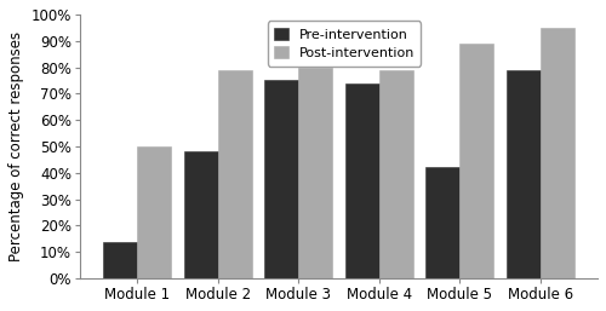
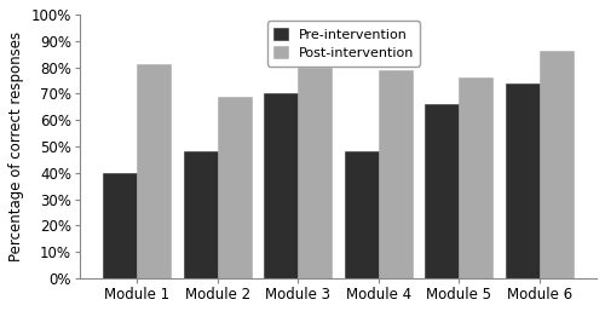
Pre-intervention/Module 1: 14% -> 40%
Post-intervention/Module 1: 50% -> 81%
Post-intervention/Module 2: 79% -> 69%
Pre-intervention/Module 3: 75% -> 70%
Pre-intervention/Module 4: 74% -> 48%
Pre-intervention/Module 5: 42% -> 66%
Post-intervention/Module 5: 89% -> 76%
Pre-intervention/Module 6: 79% -> 74%
Post-intervention/Module 6: 95% -> 86%
